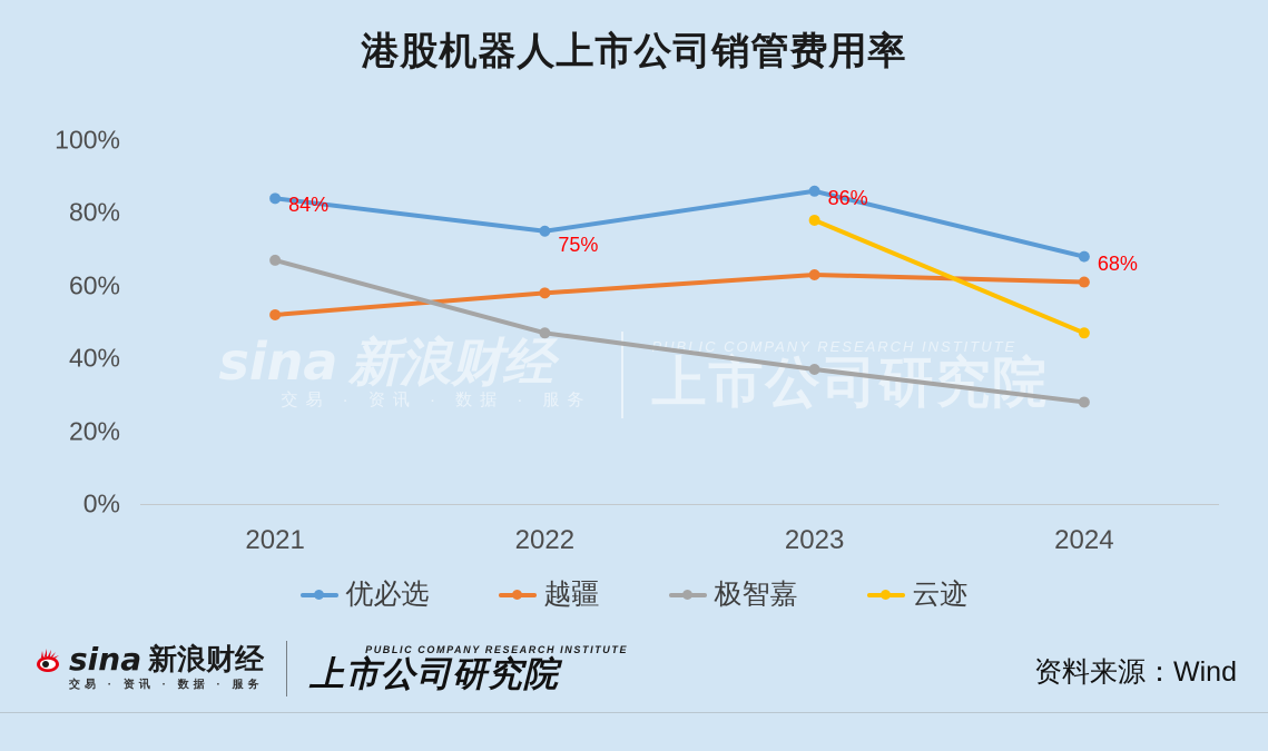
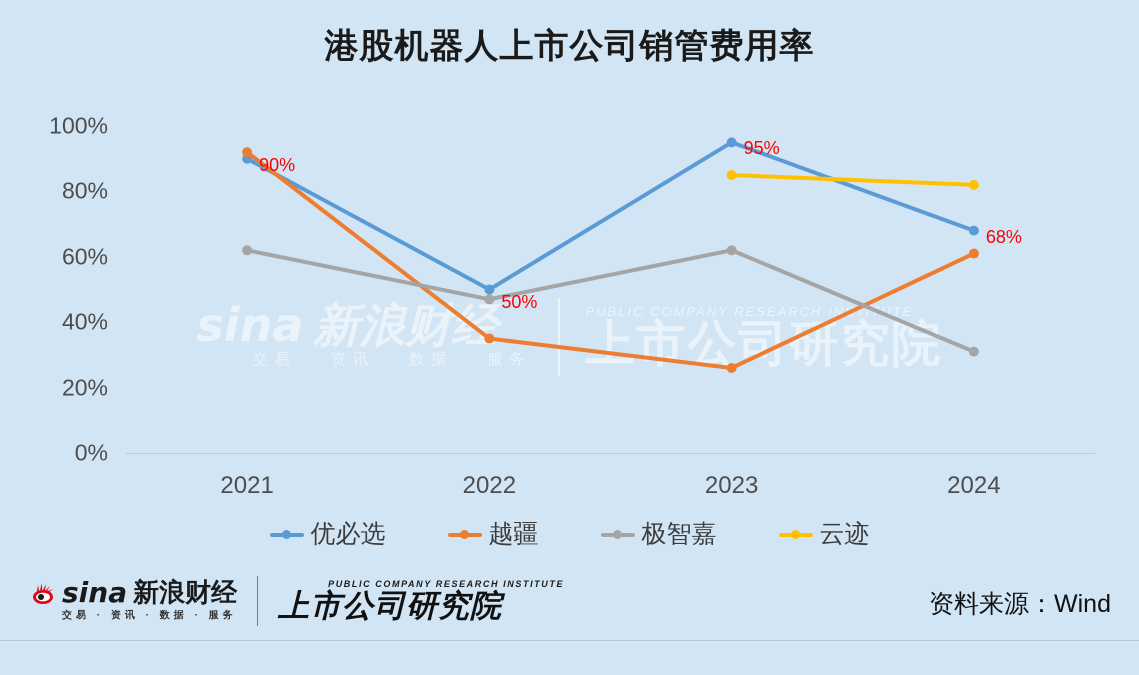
优必选/2021: 84% -> 90%
越疆/2021: 52% -> 92%
极智嘉/2021: 67% -> 62%
优必选/2022: 75% -> 50%
越疆/2022: 58% -> 35%
优必选/2023: 86% -> 95%
越疆/2023: 63% -> 26%
极智嘉/2023: 37% -> 62%
云迹/2023: 78% -> 85%
极智嘉/2024: 28% -> 31%
云迹/2024: 47% -> 82%
